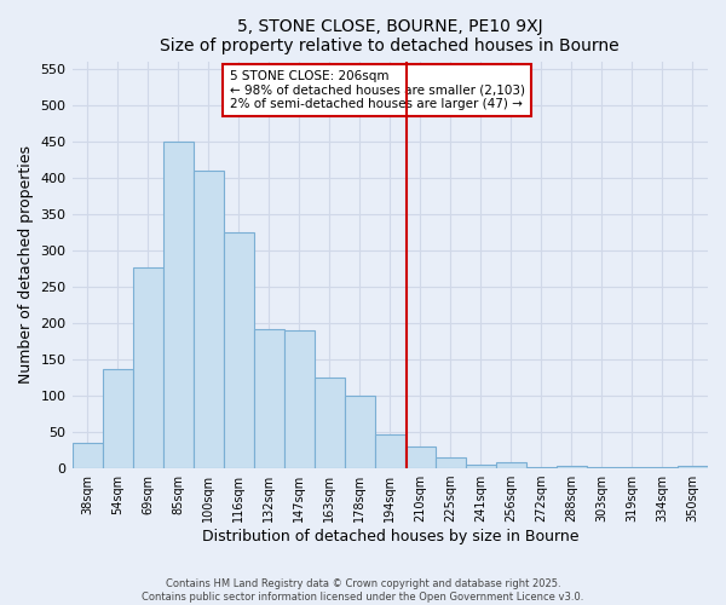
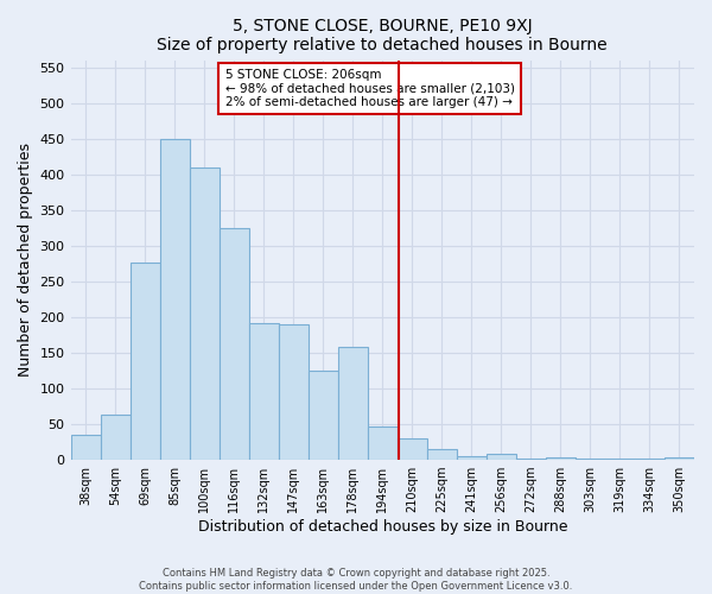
54sqm: 137 -> 64
178sqm: 100 -> 158
